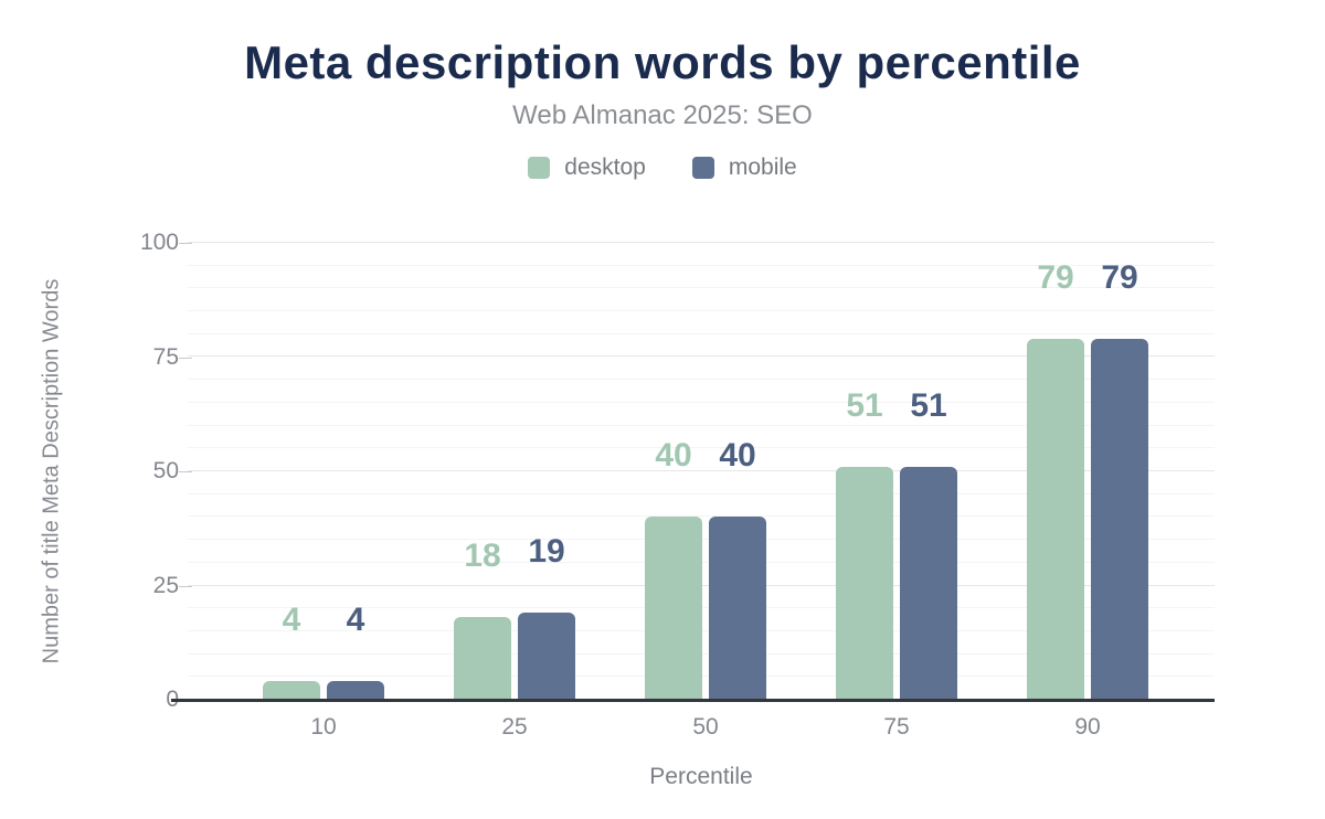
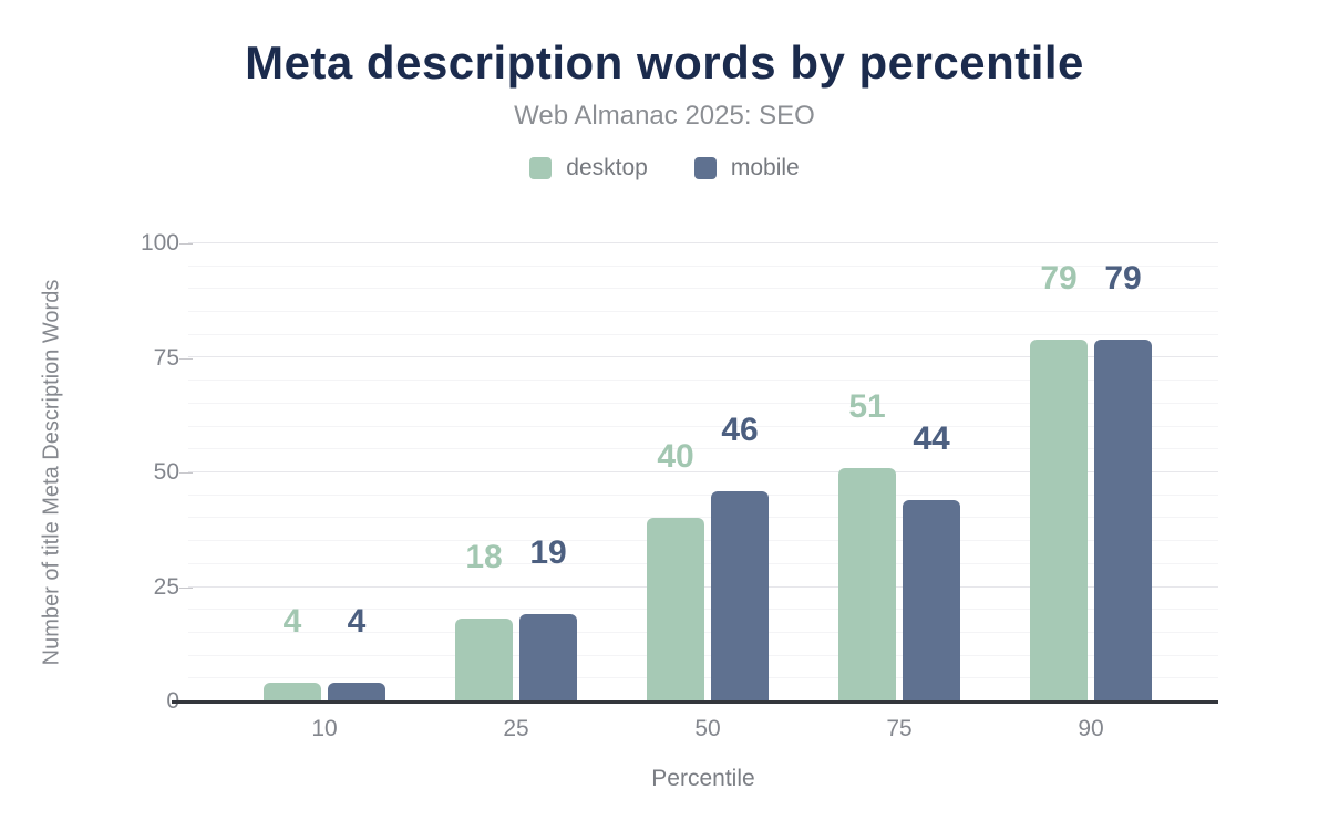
mobile/50: 40 -> 46
mobile/75: 51 -> 44
